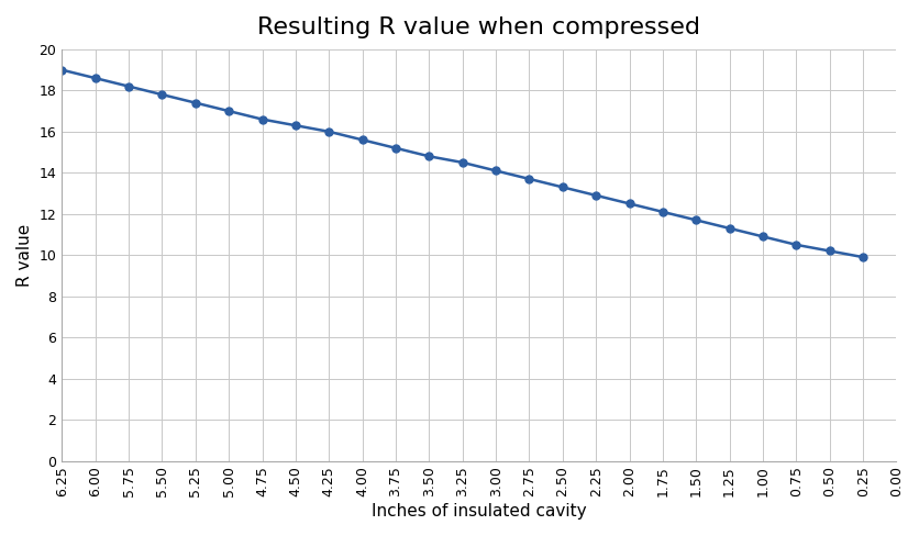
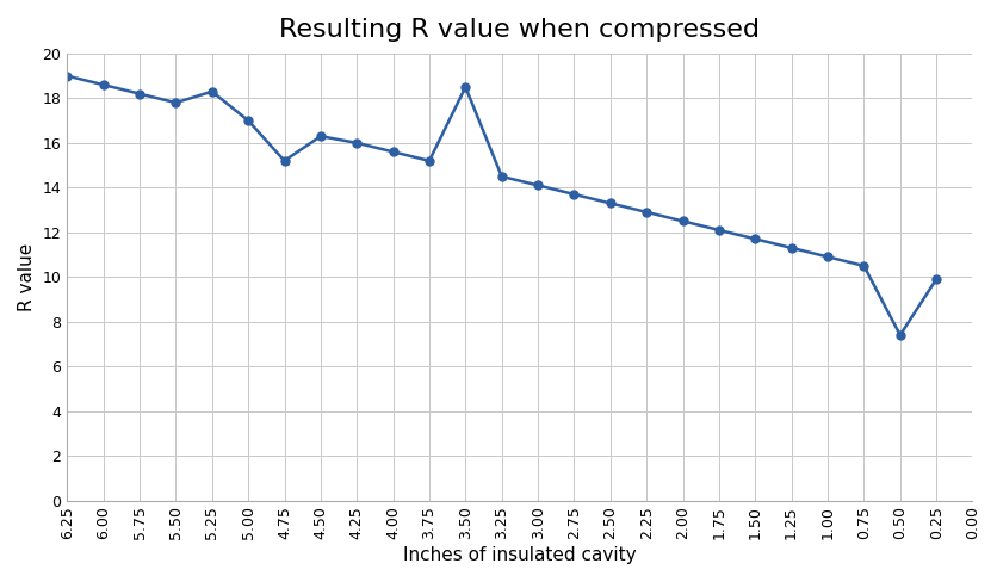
5.25: 17.4 -> 18.3
4.75: 16.6 -> 15.2
3.50: 14.8 -> 18.5
0.50: 10.2 -> 7.4
